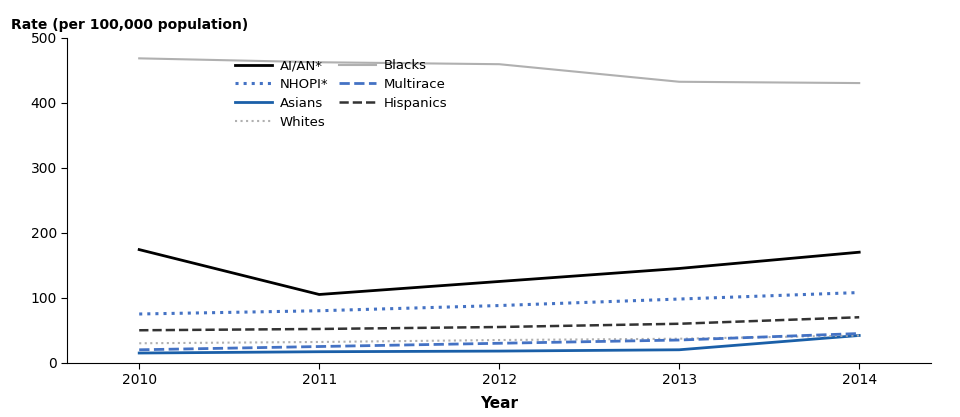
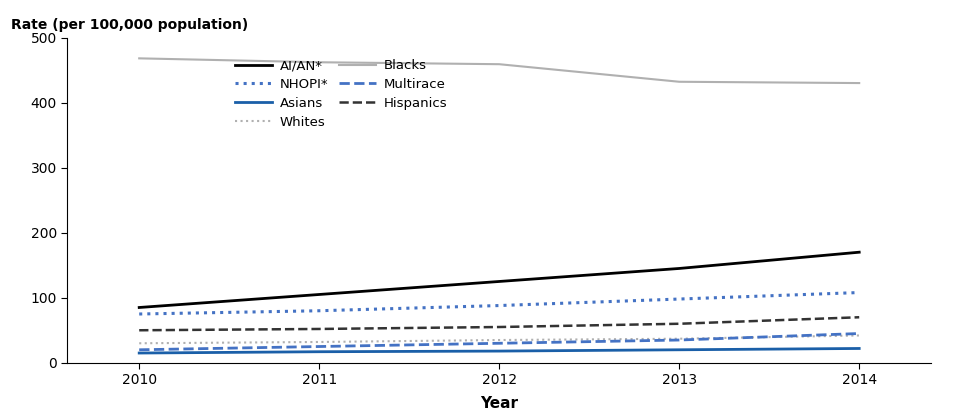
AI/AN*/2010: 174 -> 85
Asians/2014: 42 -> 22
